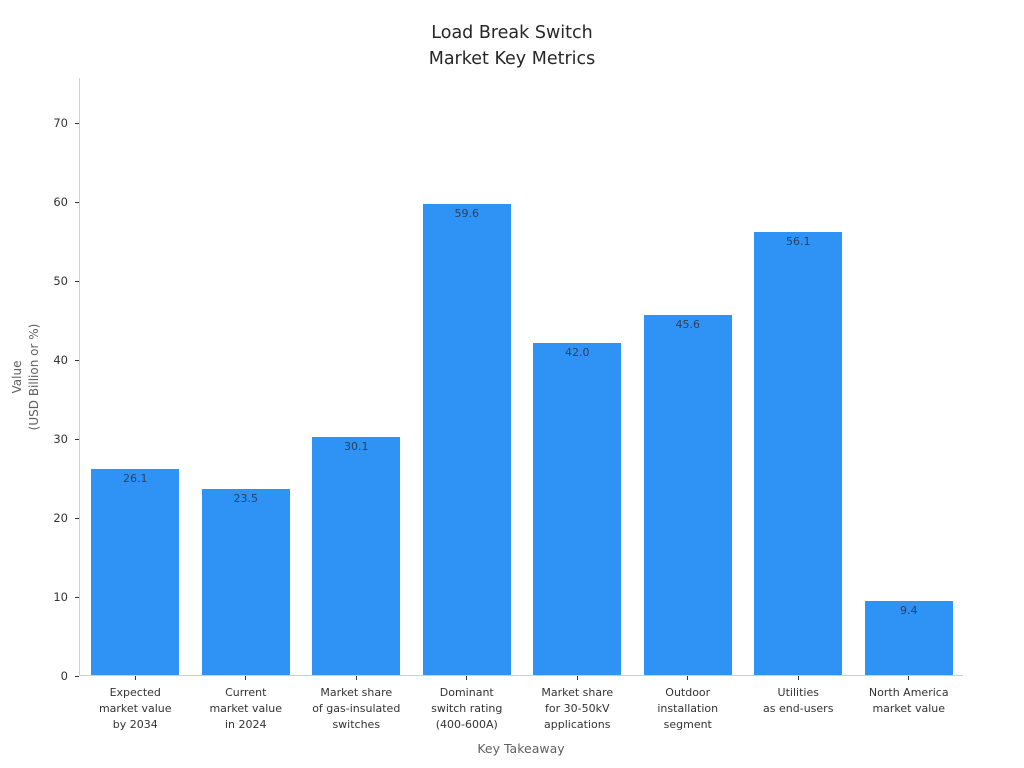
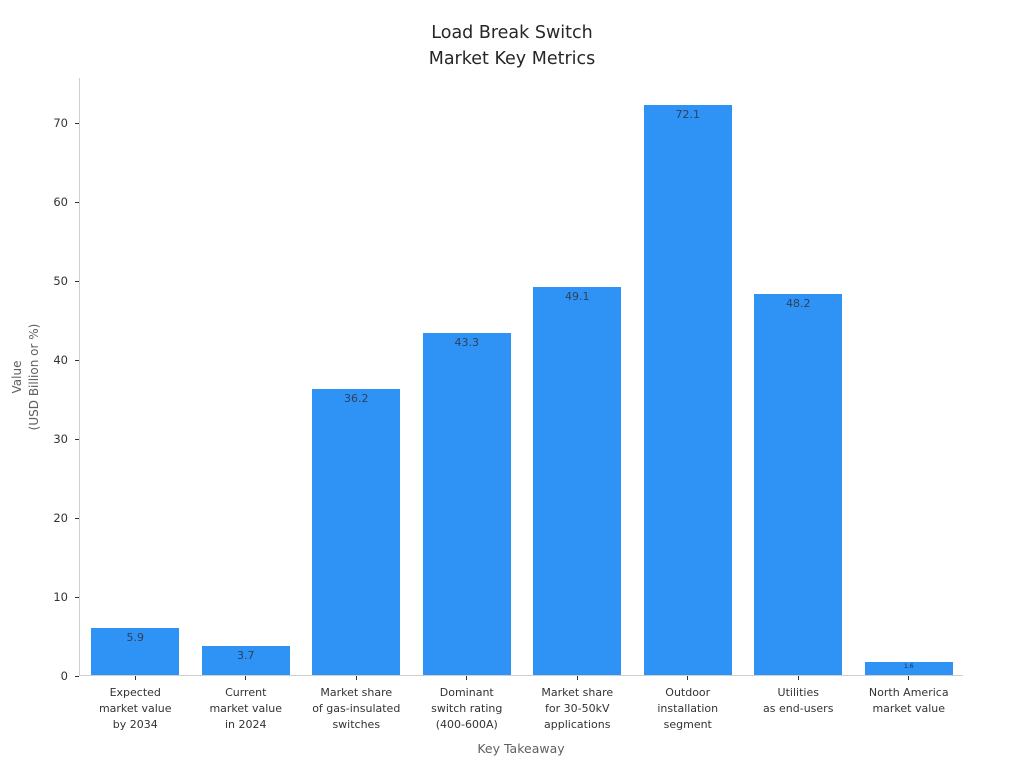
Expected market value by 2034: 26.1 -> 5.9
Current market value in 2024: 23.5 -> 3.7
Market share of gas-insulated switches: 30.1 -> 36.2
Dominant switch rating (400-600A): 59.6 -> 43.3
Market share for 30-50kV applications: 42.0 -> 49.1
Outdoor installation segment: 45.6 -> 72.1
Utilities as end-users: 56.1 -> 48.2
North America market value: 9.4 -> 1.6
